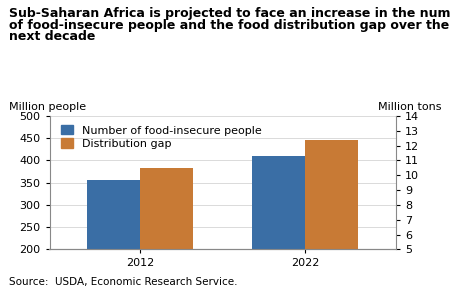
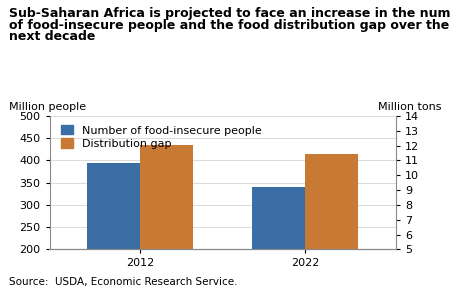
Number of food-insecure people/2012: 357 -> 395
Distribution gap/2012: 383 -> 435
Number of food-insecure people/2022: 410 -> 340
Distribution gap/2022: 447 -> 415
